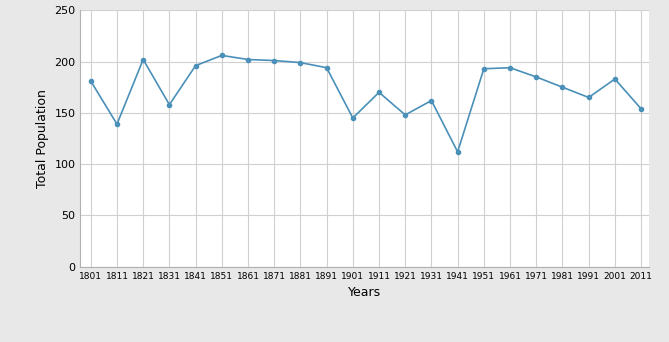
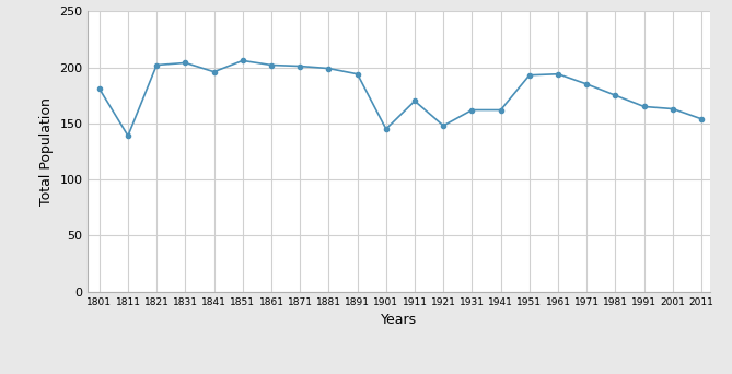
1831: 158 -> 204
1941: 112 -> 162
2001: 183 -> 163
